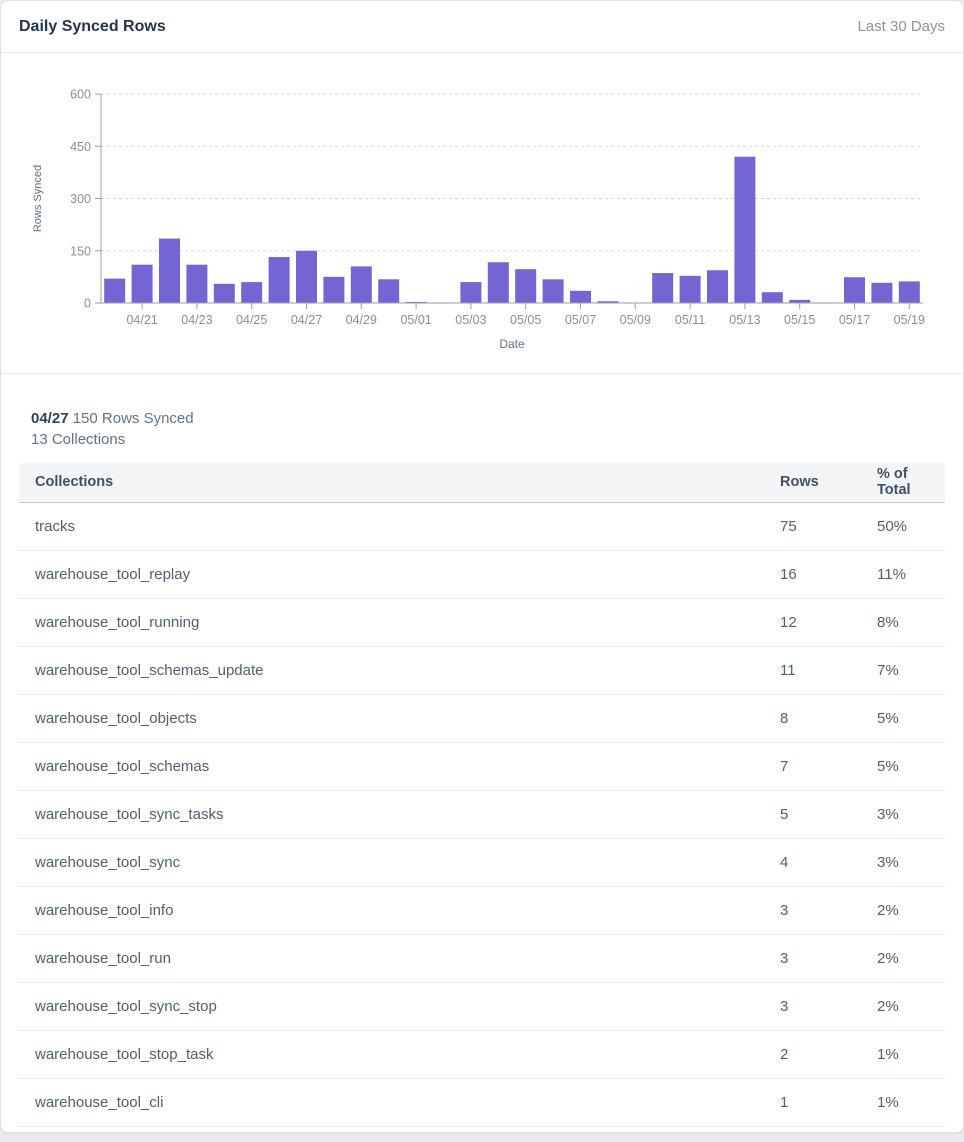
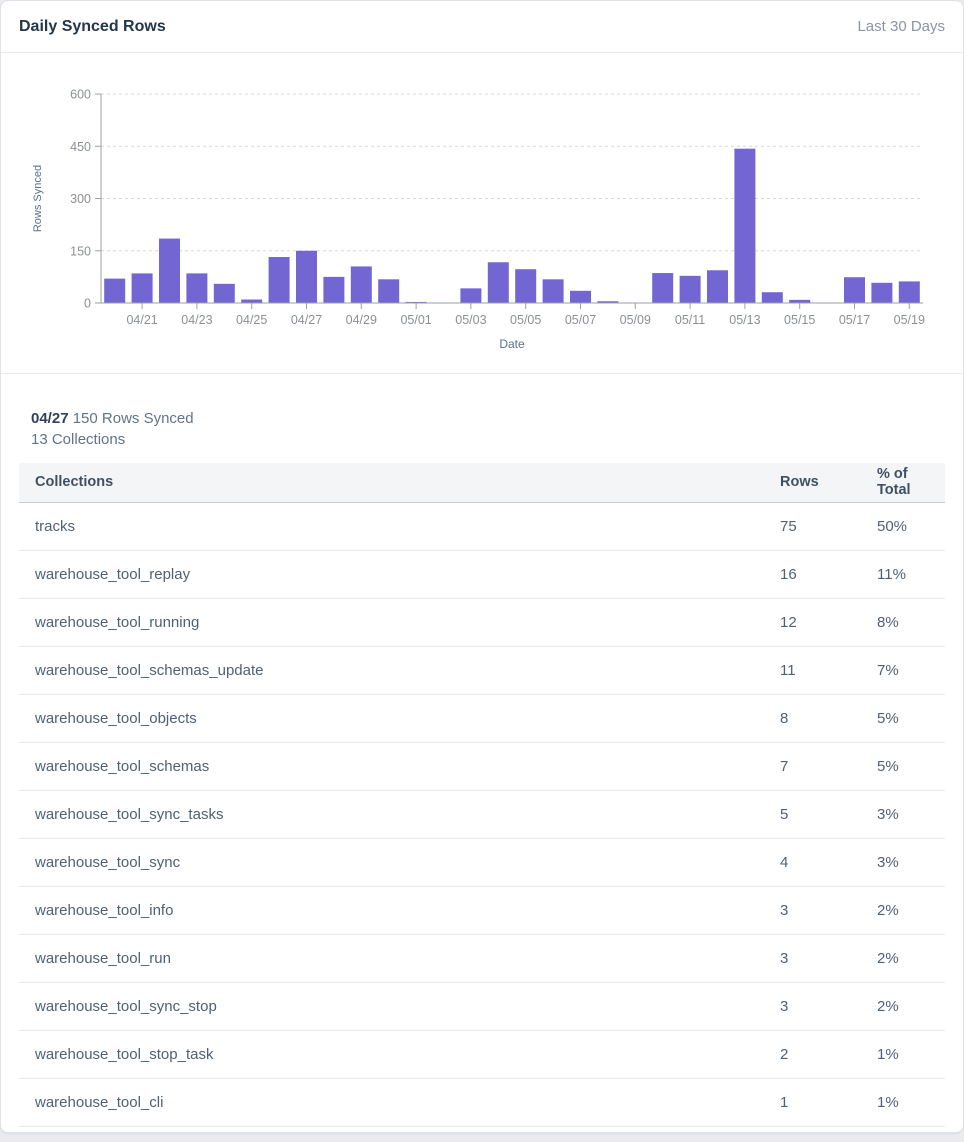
04/21: 110 -> 80
04/23: 110 -> 80
04/25: 60 -> 10
05/03: 60 -> 40
05/13: 420 -> 440
